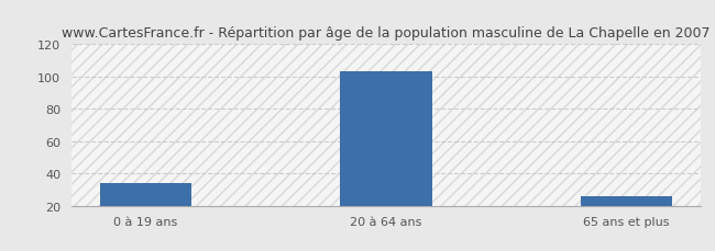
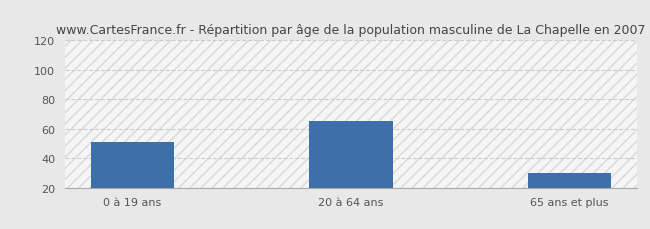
0 à 19 ans: 34 -> 51
20 à 64 ans: 103 -> 65
65 ans et plus: 26 -> 30
